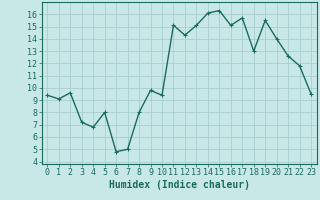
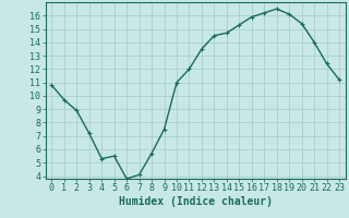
0: 9.4 -> 10.8
1: 9.1 -> 9.7
2: 9.6 -> 8.9
4: 6.8 -> 5.3
5: 8.0 -> 5.5
6: 4.8 -> 3.8
7: 5.0 -> 4.1
8: 8.0 -> 5.7
9: 9.8 -> 7.5
10: 9.4 -> 11.0
11: 15.1 -> 12.0
12: 14.3 -> 13.5
13: 15.1 -> 14.5
14: 16.1 -> 14.7
15: 16.3 -> 15.3
16: 15.1 -> 15.9
17: 15.7 -> 16.2
18: 13.0 -> 16.5
19: 15.5 -> 16.1
20: 14.0 -> 15.4
21: 12.6 -> 14.0
22: 11.8 -> 12.4
23: 9.5 -> 11.2
